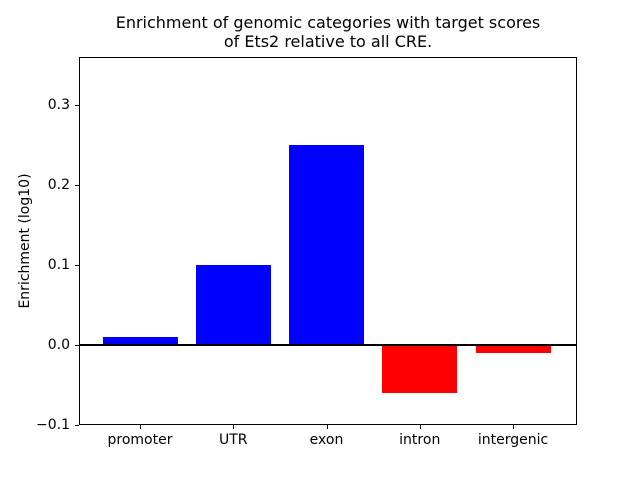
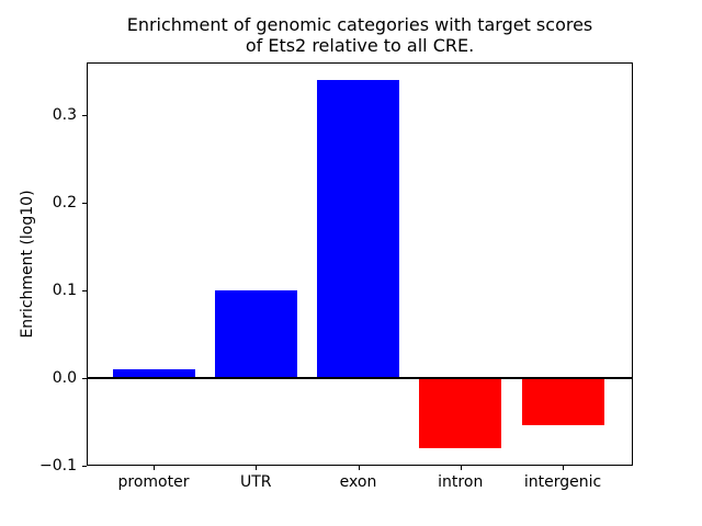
exon: 0.25 -> 0.34
intron: -0.06 -> -0.08
intergenic: -0.01 -> -0.05
